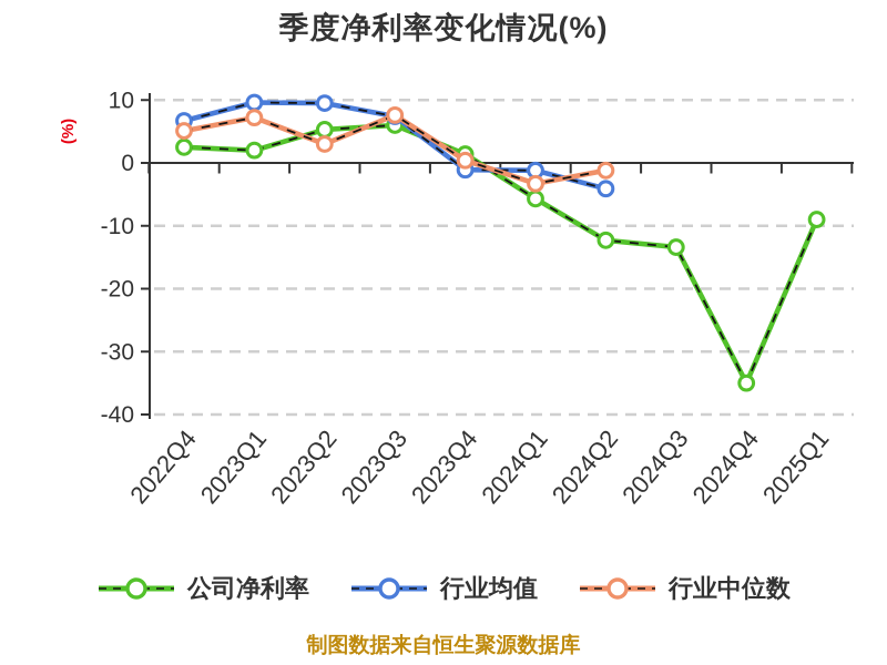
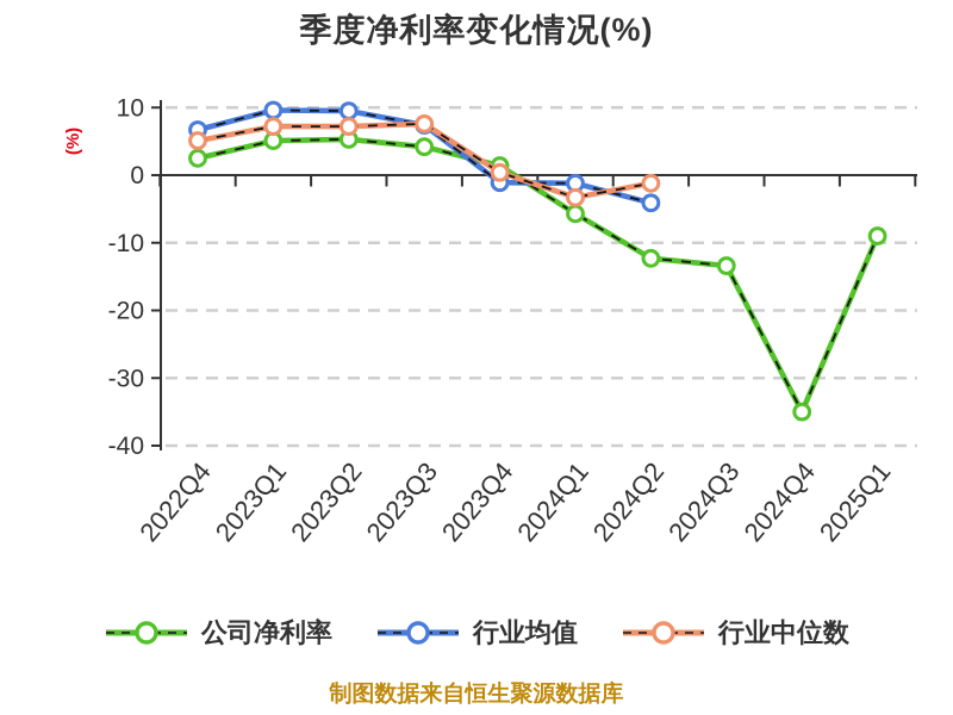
公司净利率/2023Q1: 2 -> 5
行业中位数/2023Q2: 3 -> 7
公司净利率/2023Q3: 6 -> 4
